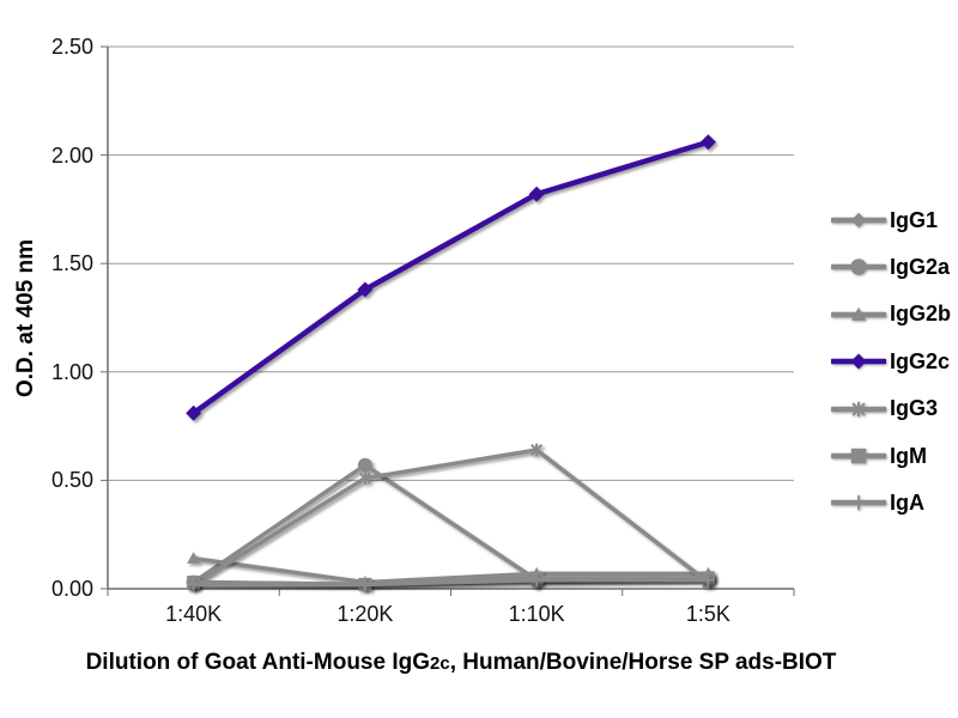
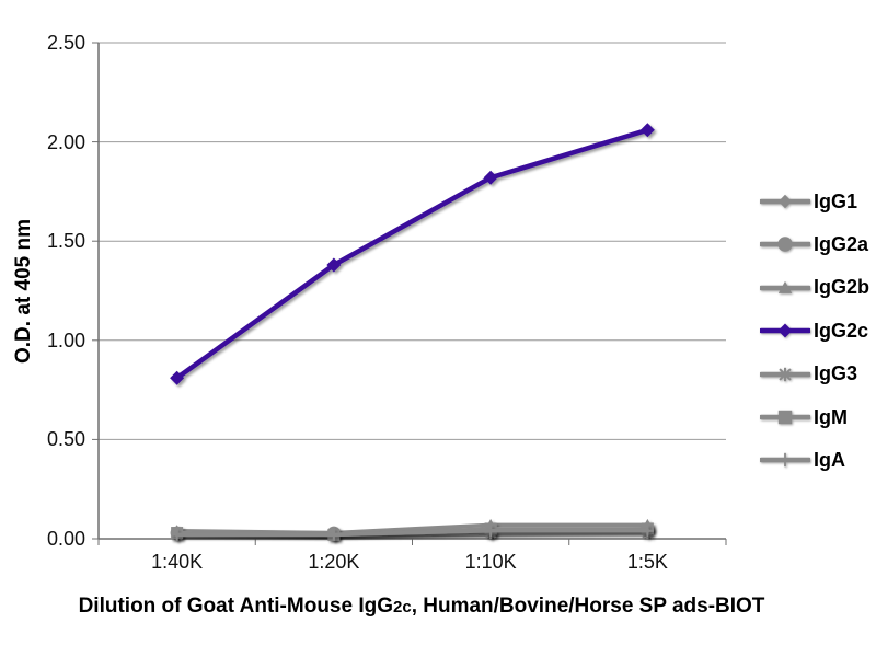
IgG2b/1:40K: 0.14 -> 0.04
IgG2a/1:20K: 0.57 -> 0.03
IgG3/1:20K: 0.51 -> 0.02
IgG3/1:10K: 0.64 -> 0.03
